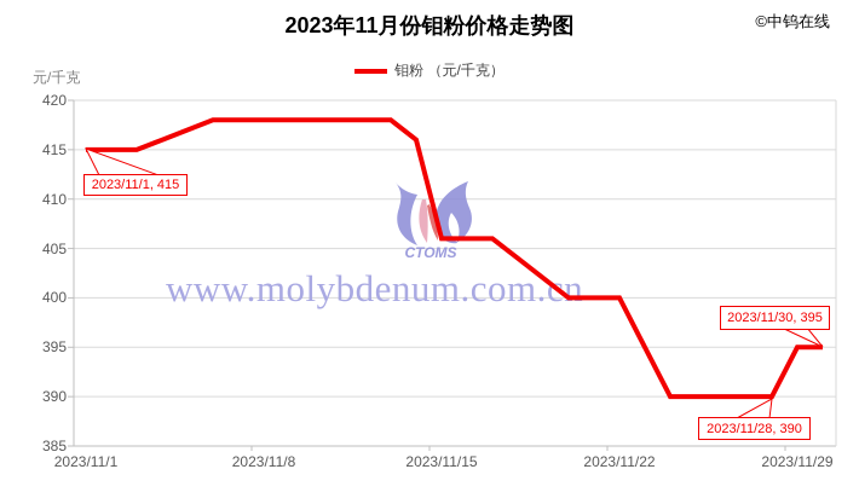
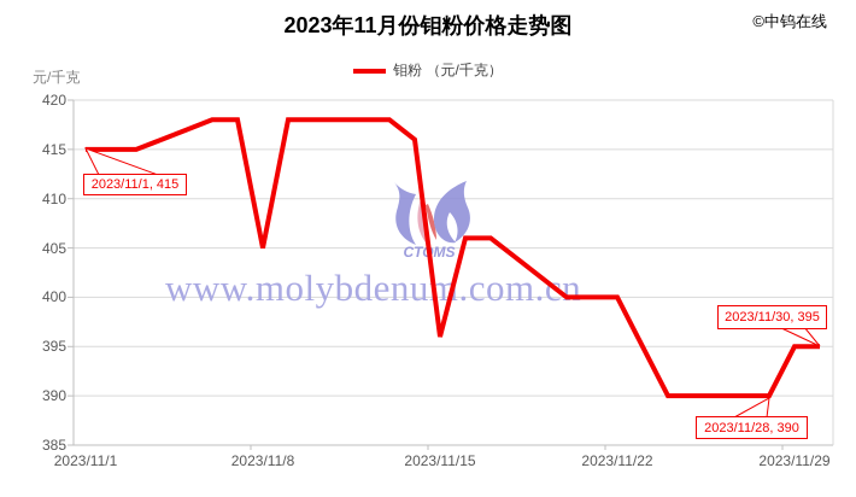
2023/11/8: 418 -> 405
2023/11/15: 406 -> 396
